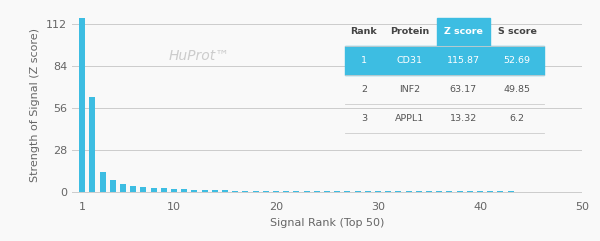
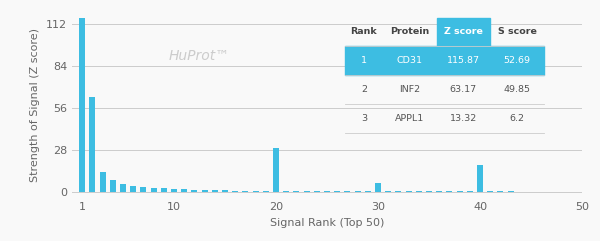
20: 0 -> 29
30: 0 -> 6
40: 0 -> 18
